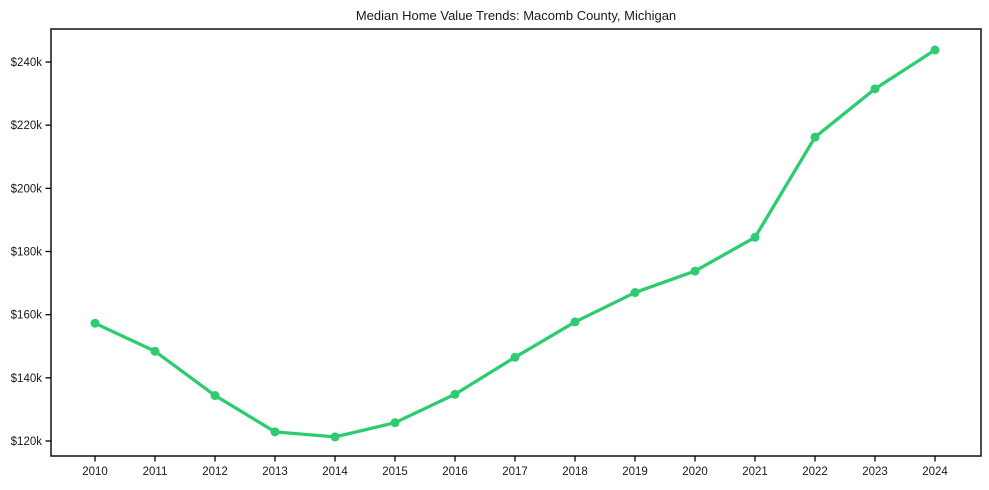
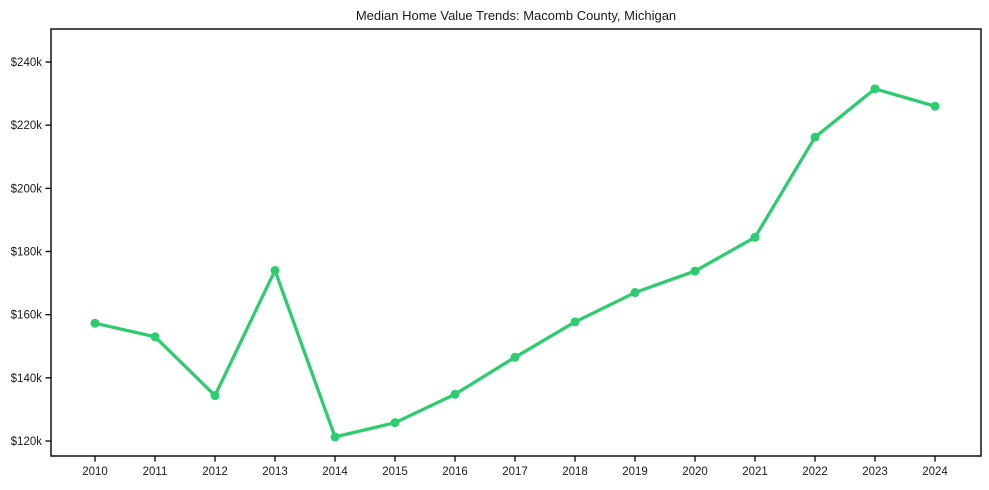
2011: $148k -> $153k
2013: $123k -> $174k
2024: $244k -> $226k
